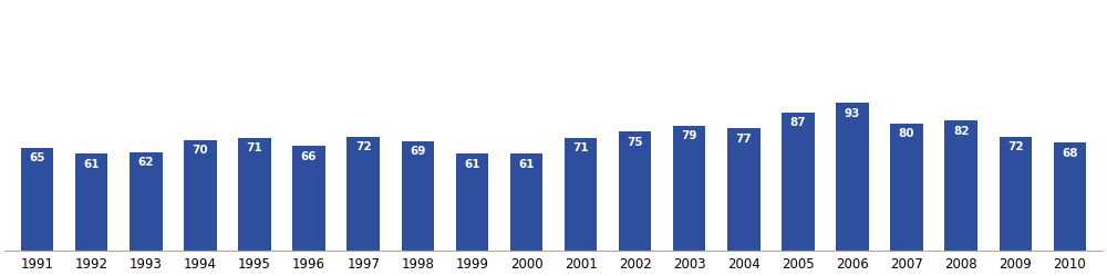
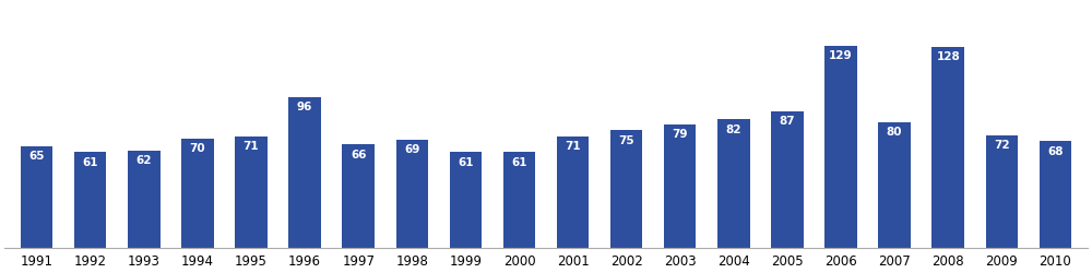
1996: 66 -> 96
1997: 72 -> 66
2004: 77 -> 82
2006: 93 -> 129
2008: 82 -> 128
